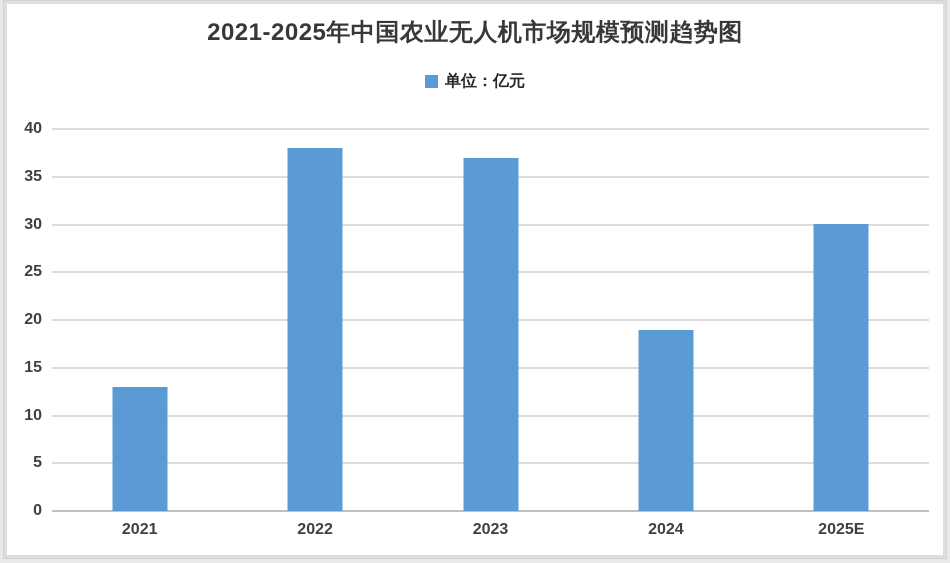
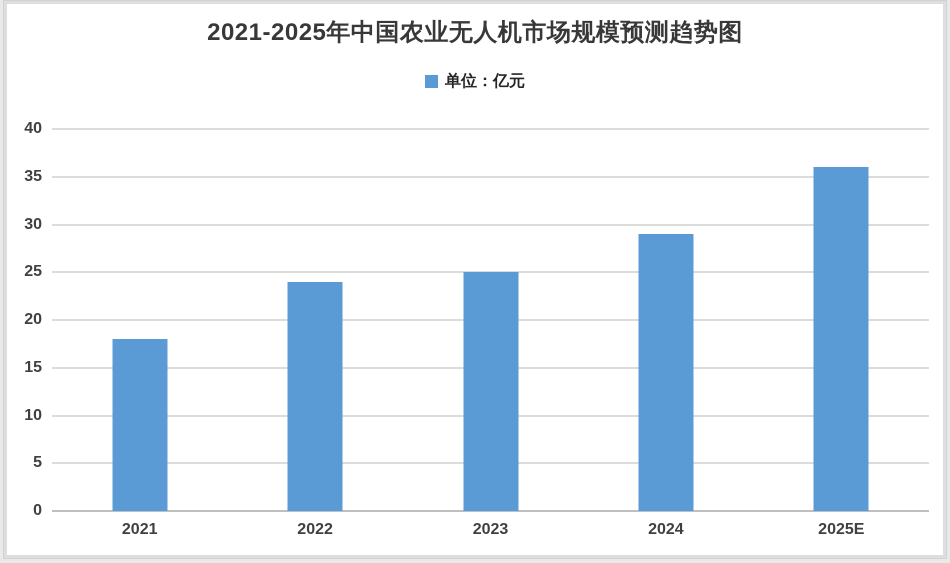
2021: 13 -> 18
2022: 38 -> 24
2023: 37 -> 25
2024: 19 -> 29
2025E: 30 -> 36
